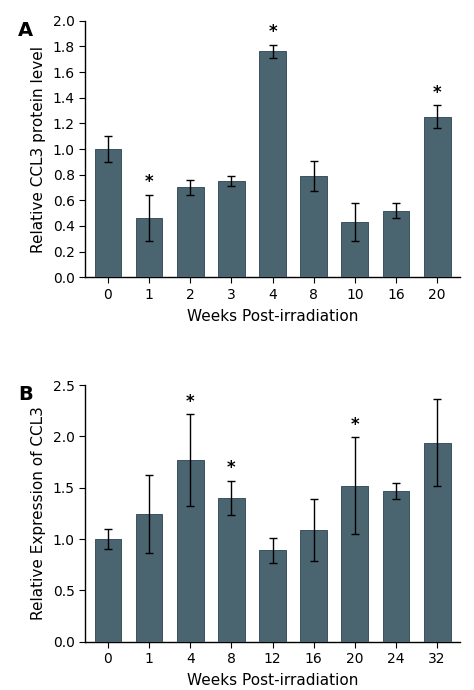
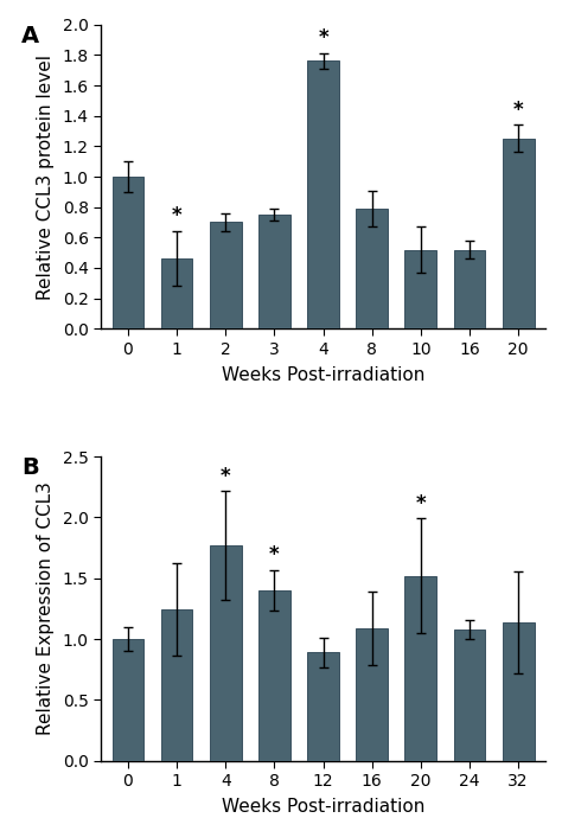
10: 0.43 -> 0.52
24: 1.47 -> 1.08
32: 1.94 -> 1.14
